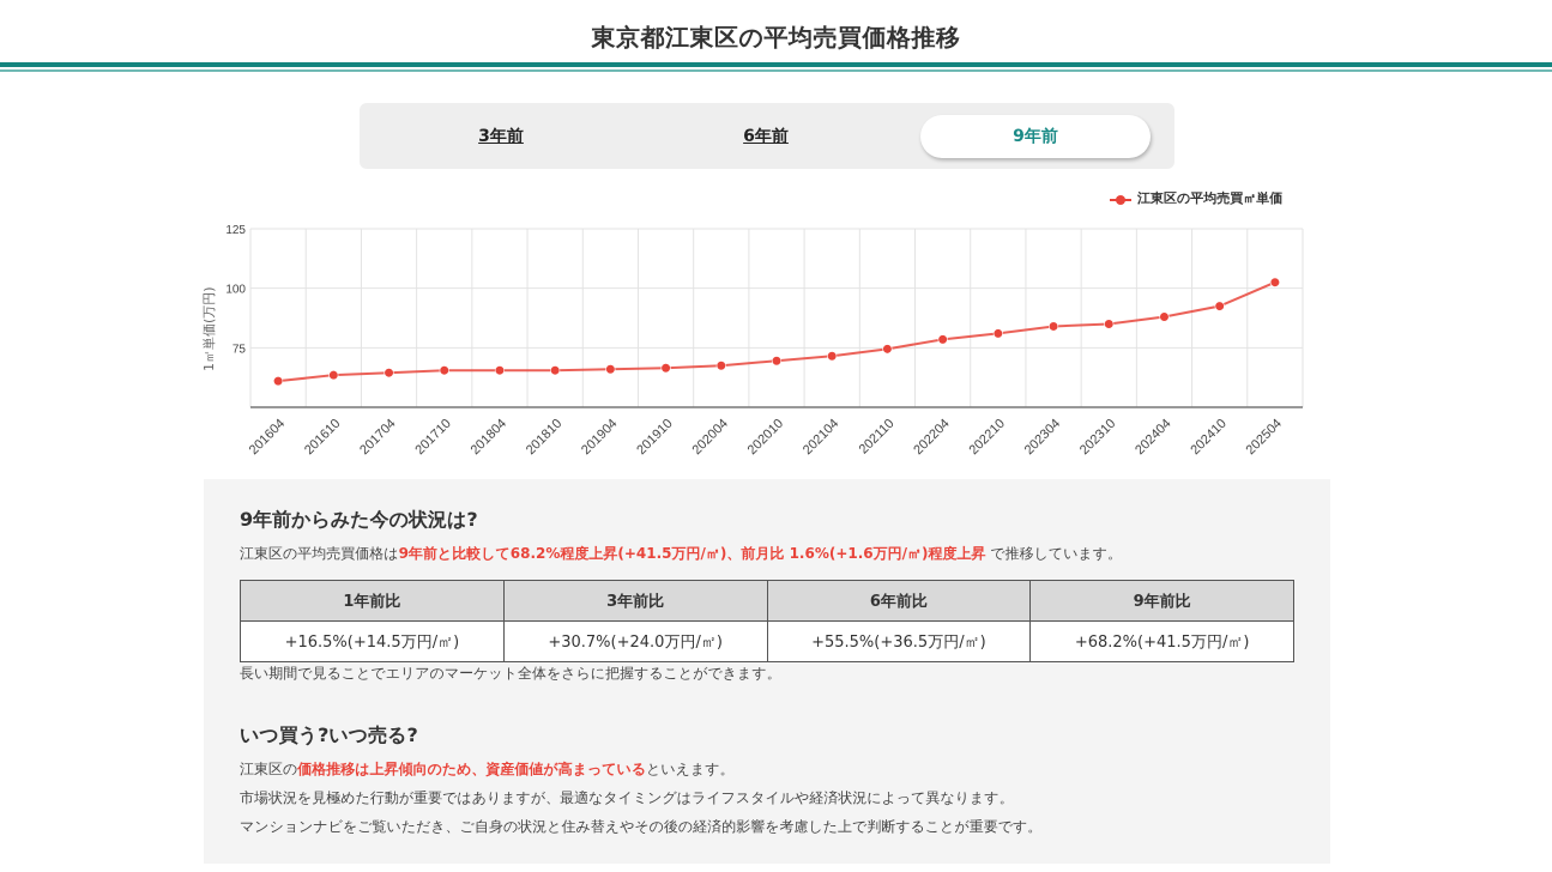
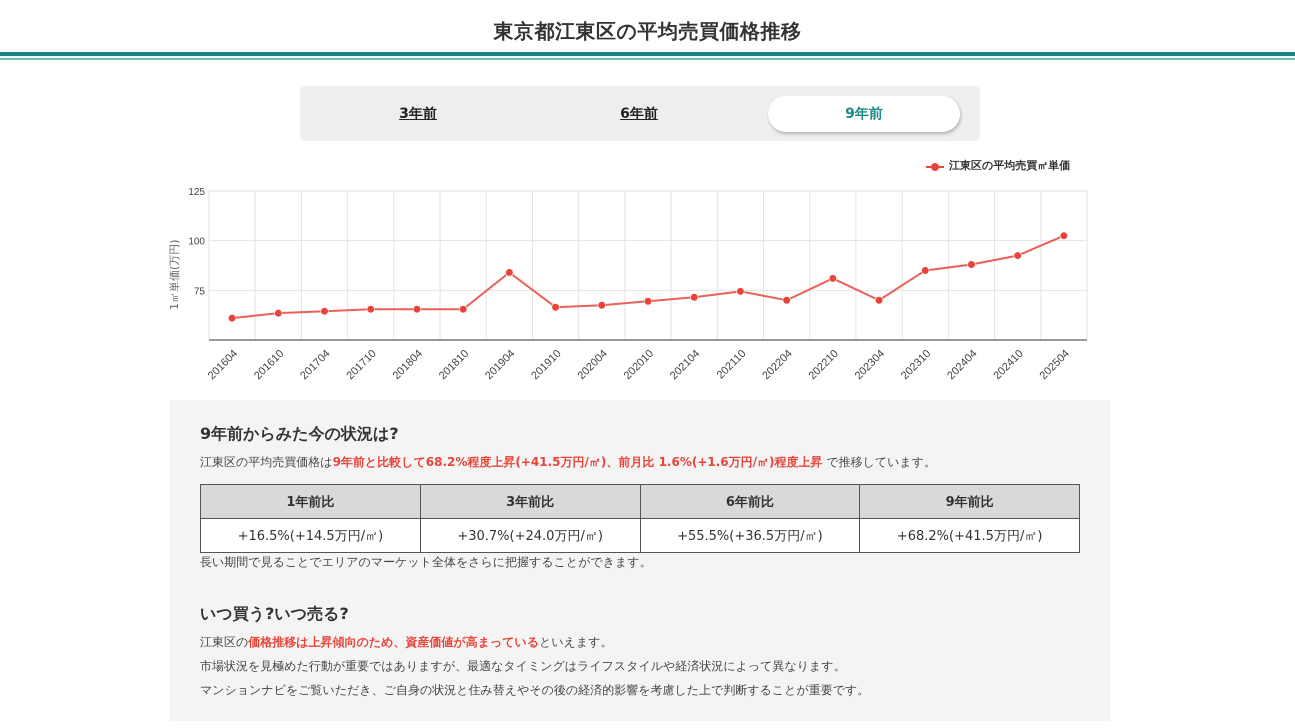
201904: 66 -> 84
202204: 78 -> 70
202304: 84 -> 70
